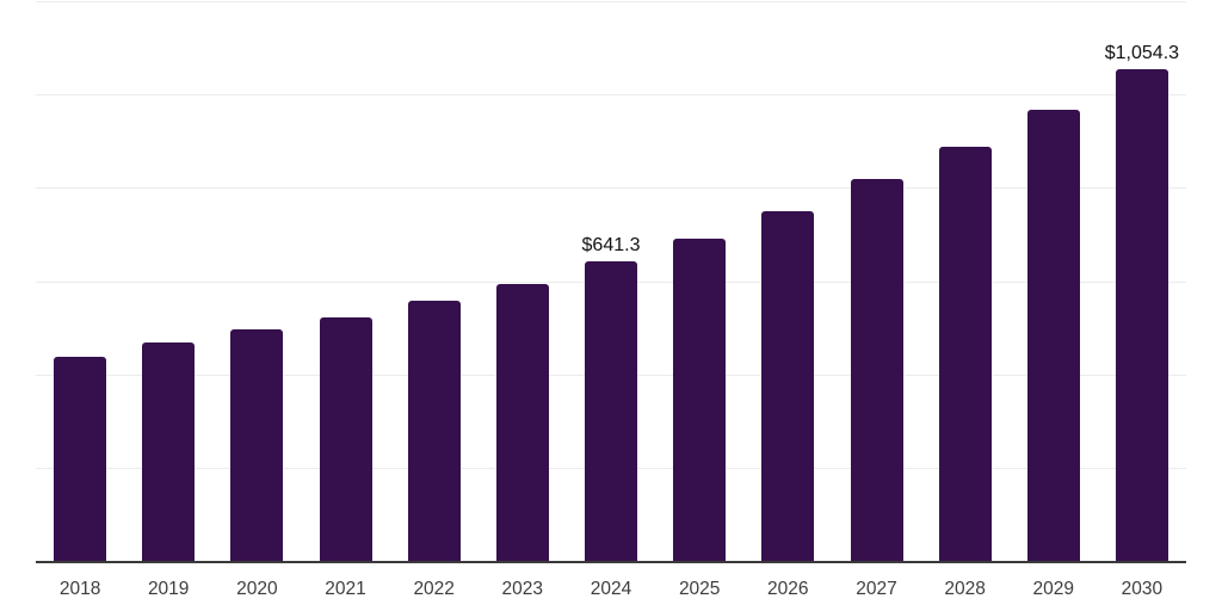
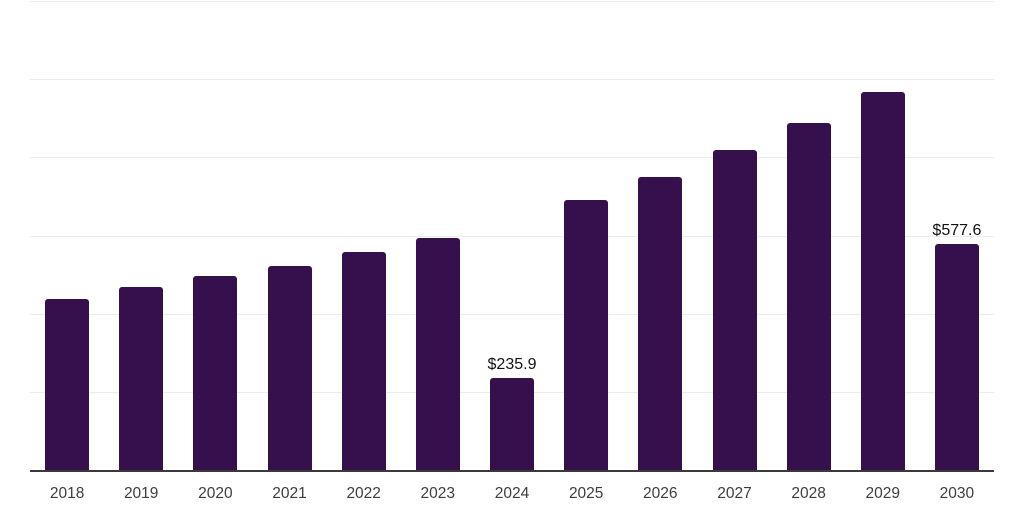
2024: $641.3 -> $235.9
2030: $1,054.3 -> $577.6
